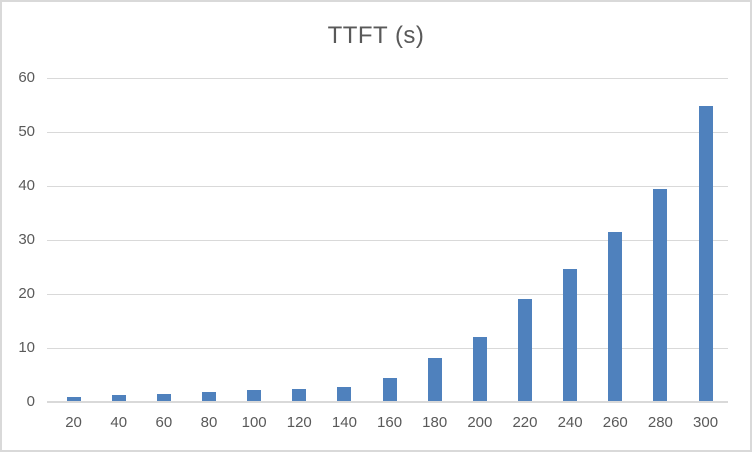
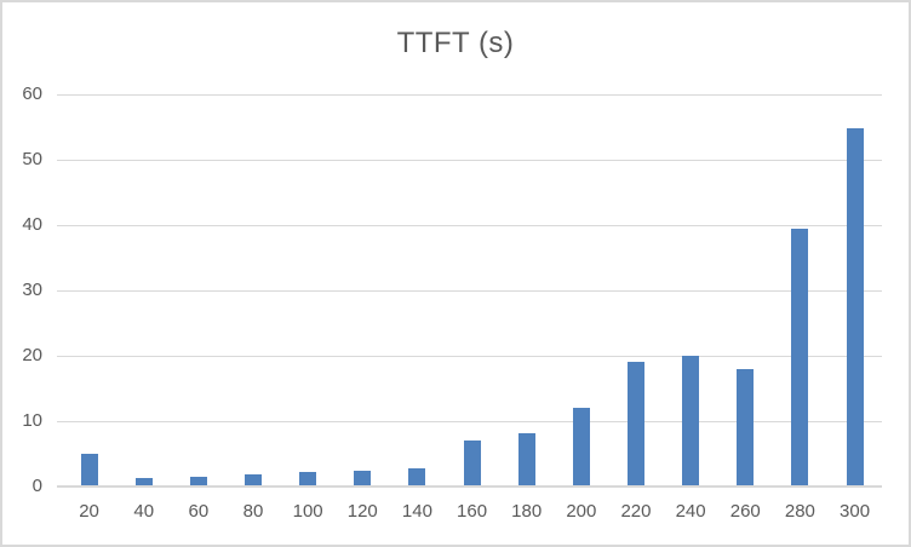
20: 1 -> 5
160: 4 -> 7
240: 25 -> 20
260: 32 -> 18
